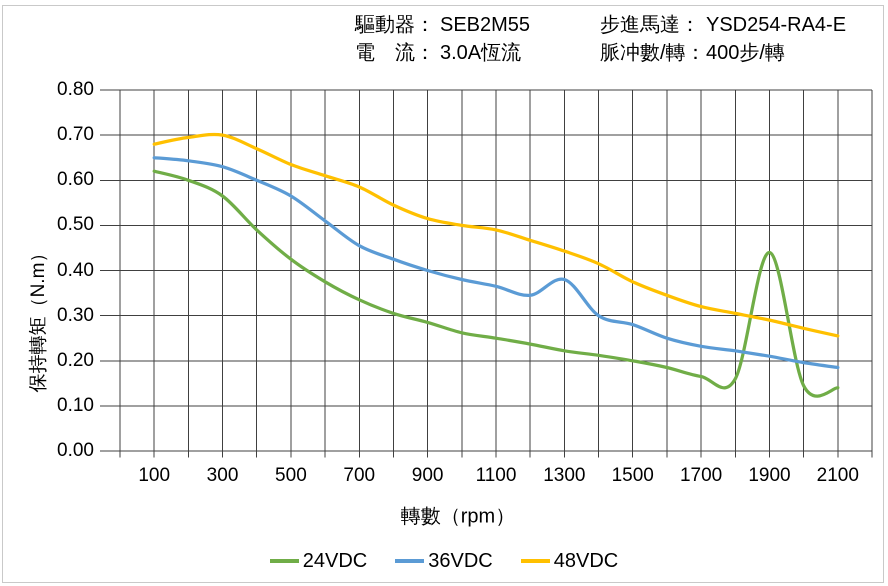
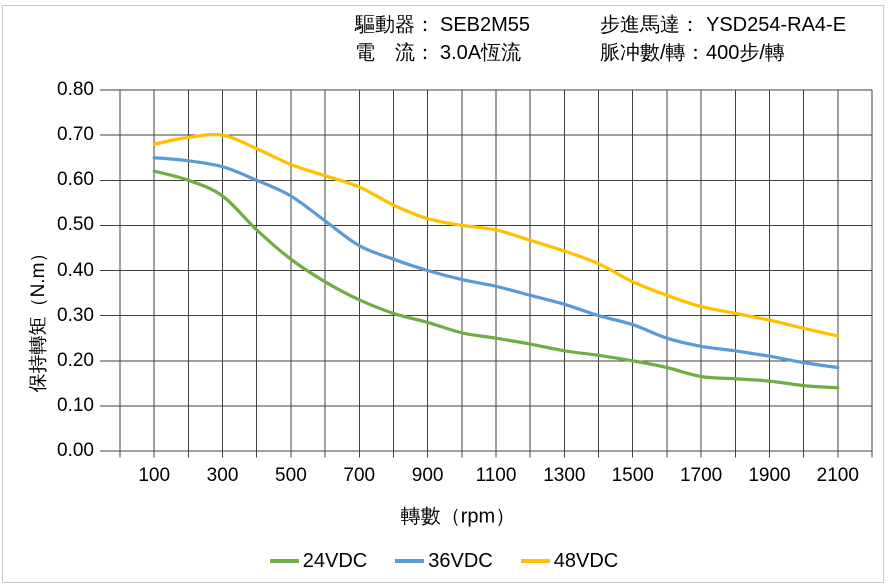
36VDC/1300: 0.38 -> 0.33
24VDC/1900: 0.44 -> 0.15
